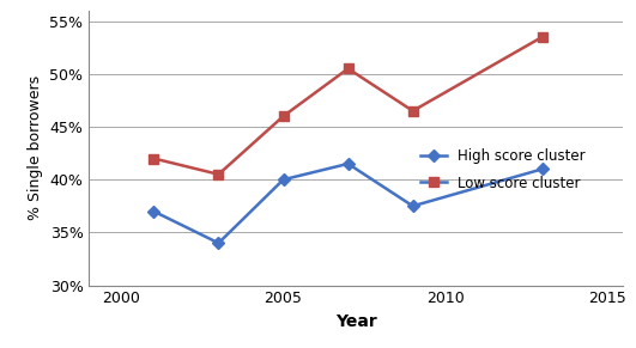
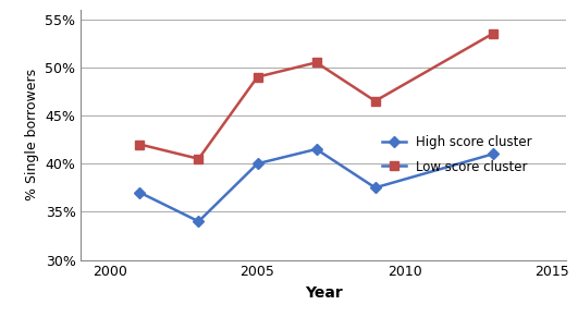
Low score cluster/2005: 46.0% -> 49.0%
